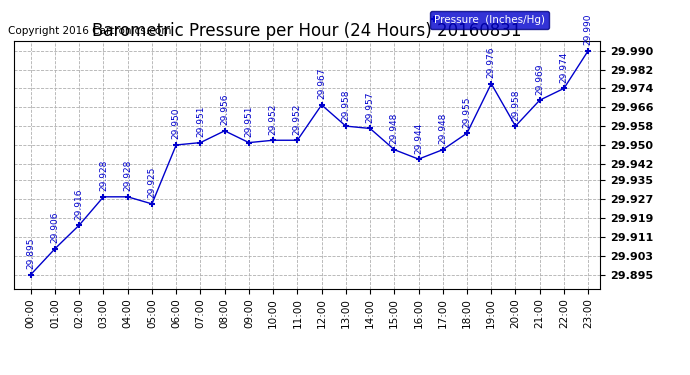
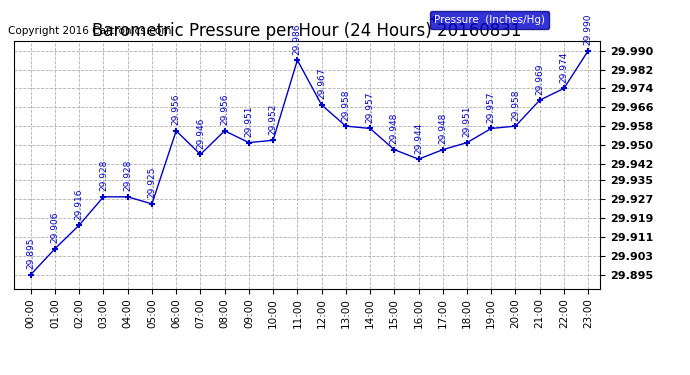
06:00: 29.950 -> 29.956
07:00: 29.951 -> 29.946
11:00: 29.952 -> 29.986
18:00: 29.955 -> 29.951
19:00: 29.976 -> 29.957
